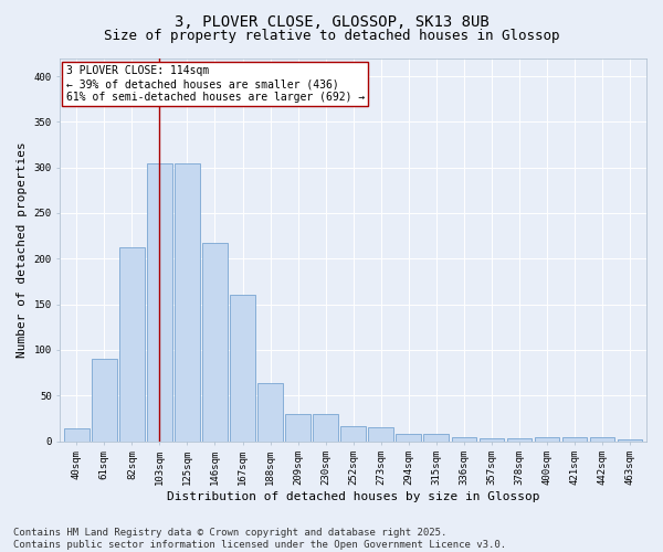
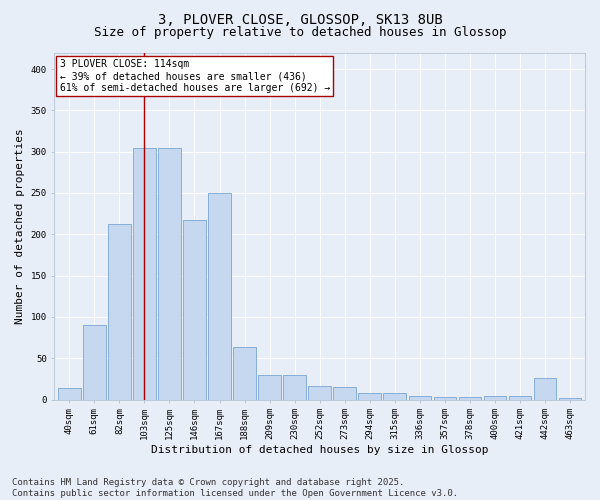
167sqm: 160 -> 250
442sqm: 4 -> 26
